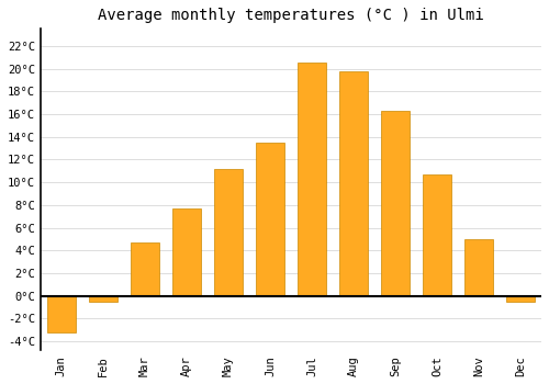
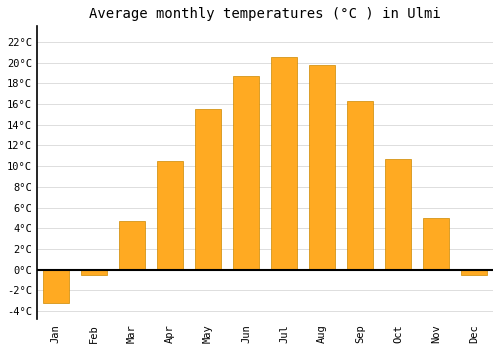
Apr: 7.7°C -> 10.5°C
May: 11.2°C -> 15.5°C
Jun: 13.5°C -> 18.7°C
